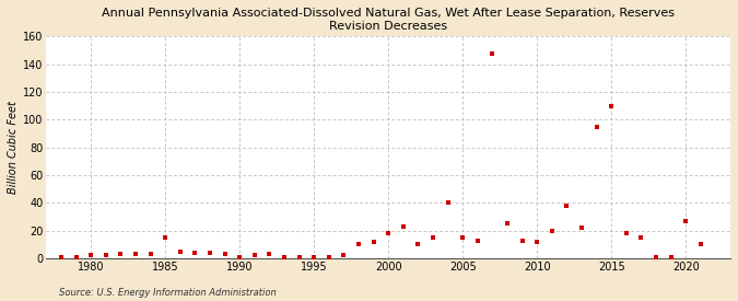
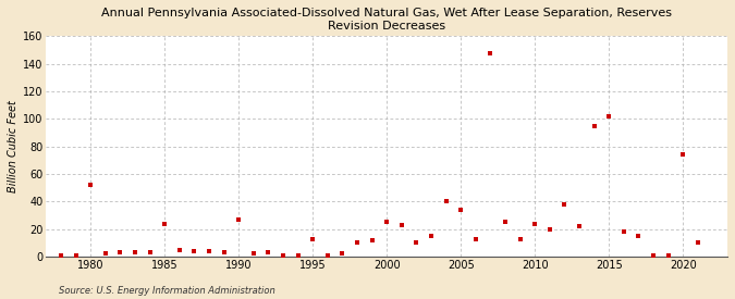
1980: 2 -> 52
1985: 15 -> 24
1990: 1 -> 27
1995: 0 -> 13
2000: 18 -> 25
2005: 15 -> 34
2010: 12 -> 24
2015: 110 -> 102
2020: 27 -> 74
